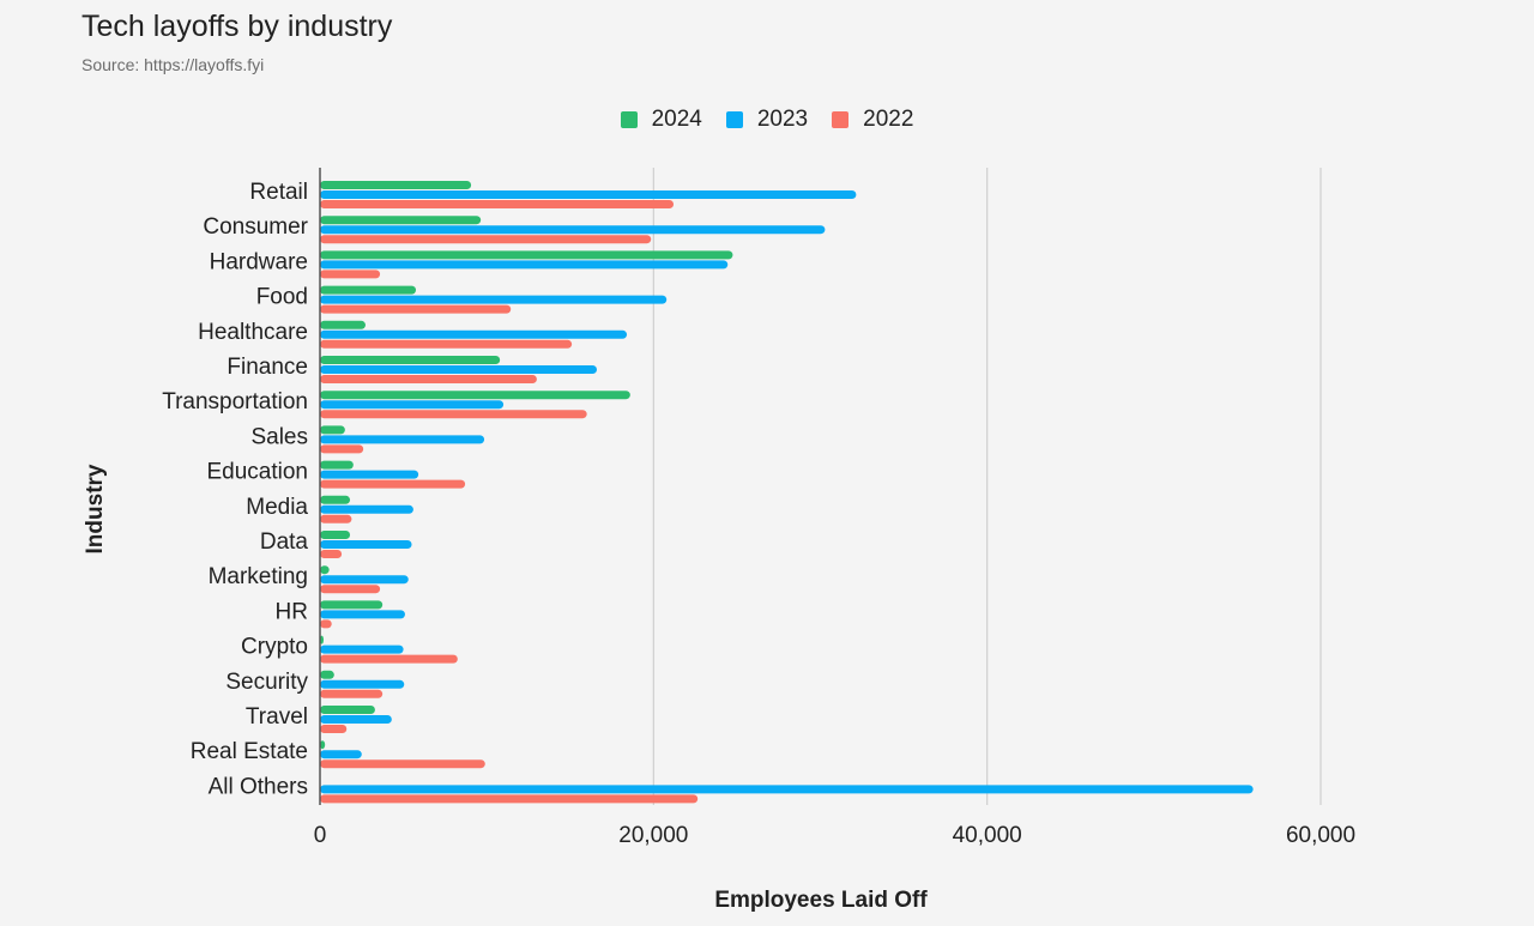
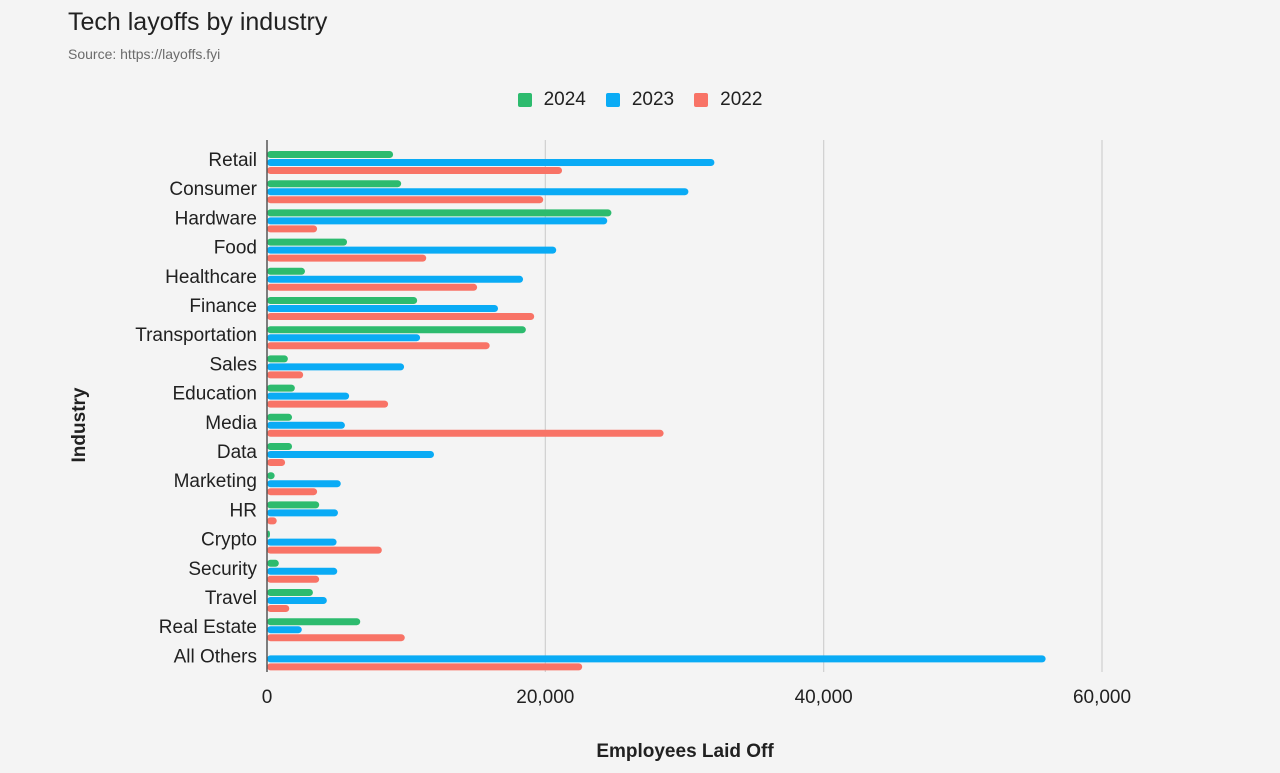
2022/Finance: 13000 -> 19200
2022/Media: 1900 -> 28500
2023/Data: 5500 -> 12000
2024/Real Estate: 300 -> 6700
